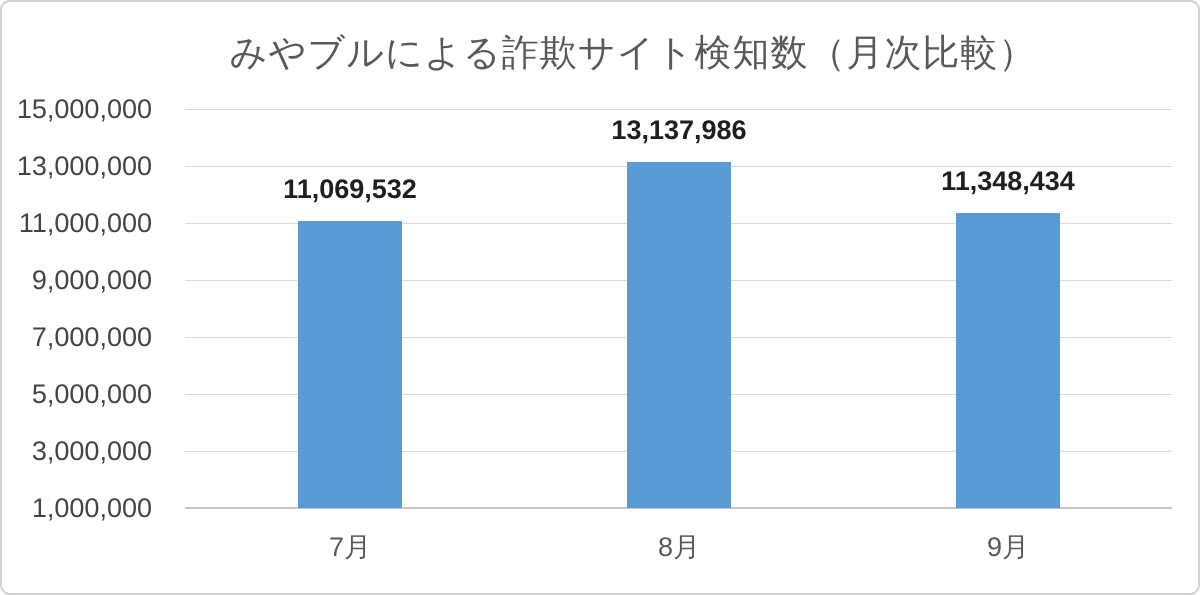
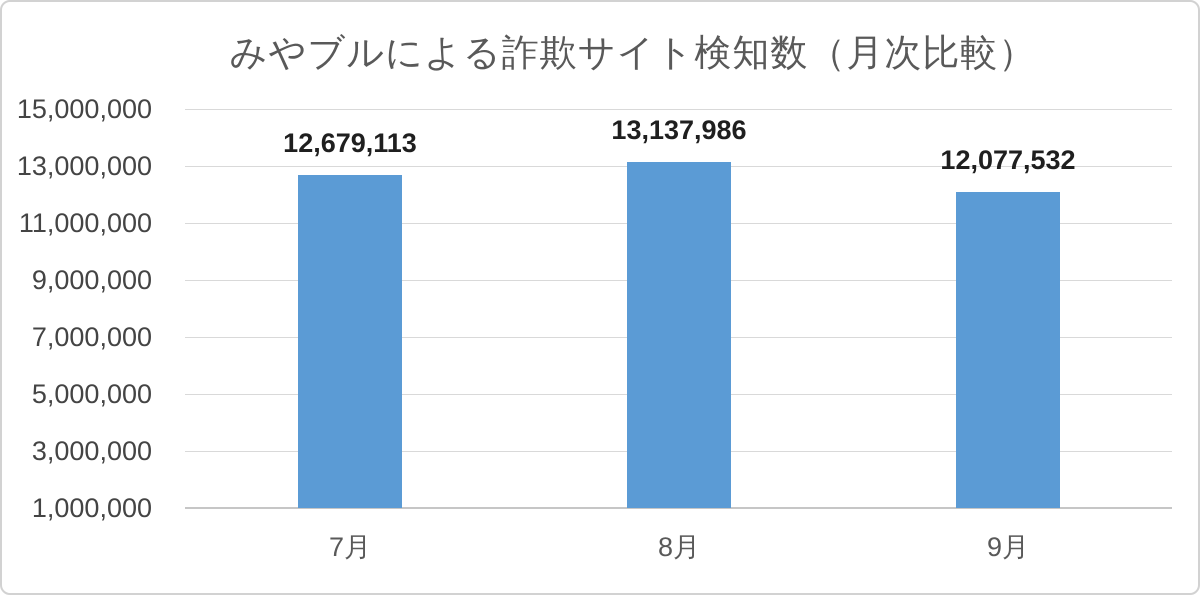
7月: 11,069,532 -> 12,679,113
9月: 11,348,434 -> 12,077,532
